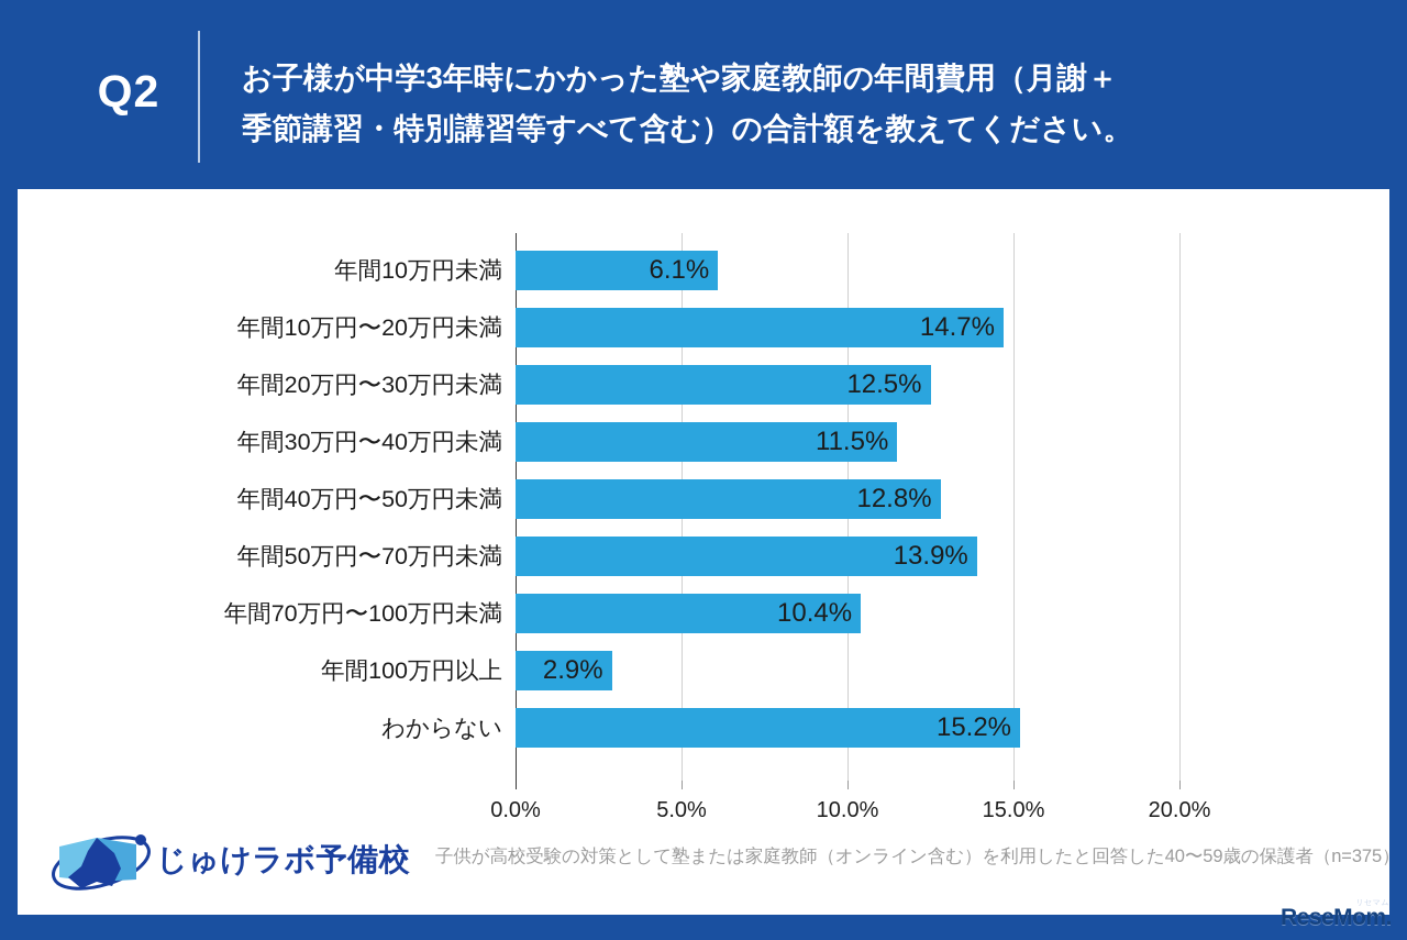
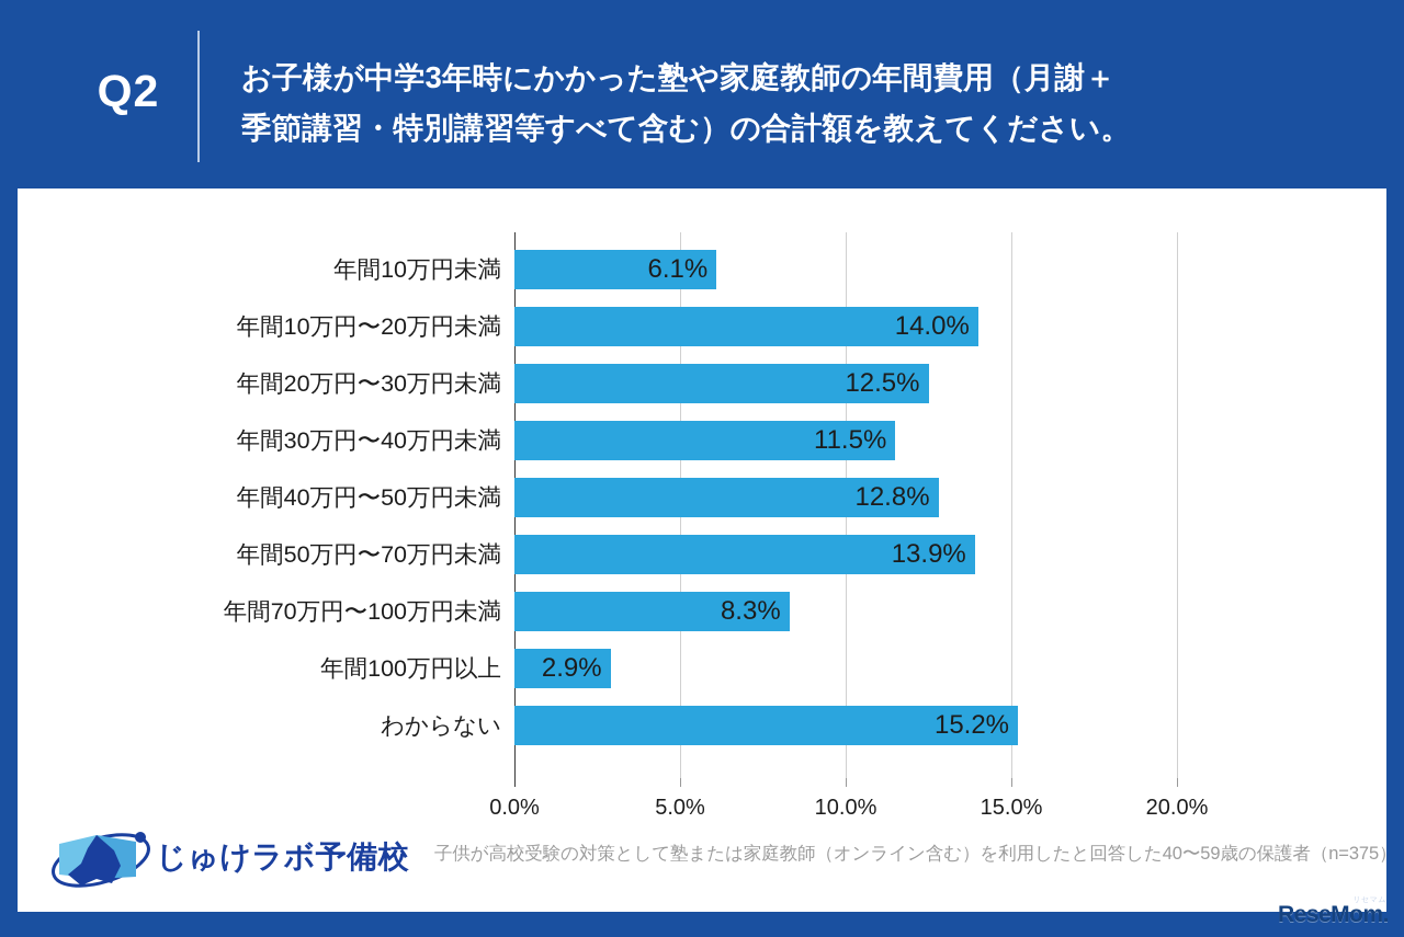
年間10万円〜20万円未満: 14.7% -> 14.0%
年間70万円〜100万円未満: 10.4% -> 8.3%
